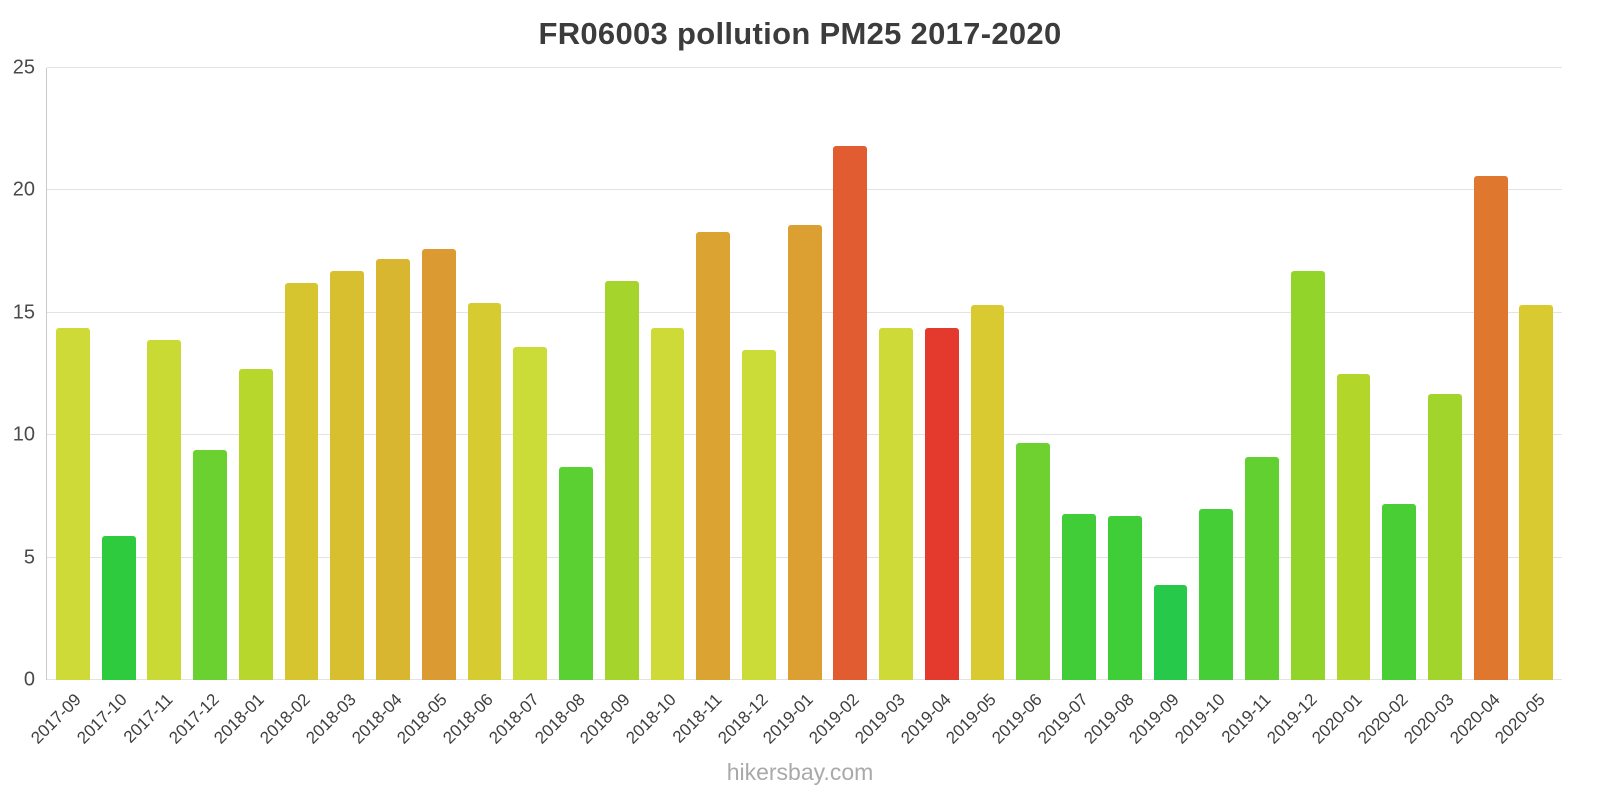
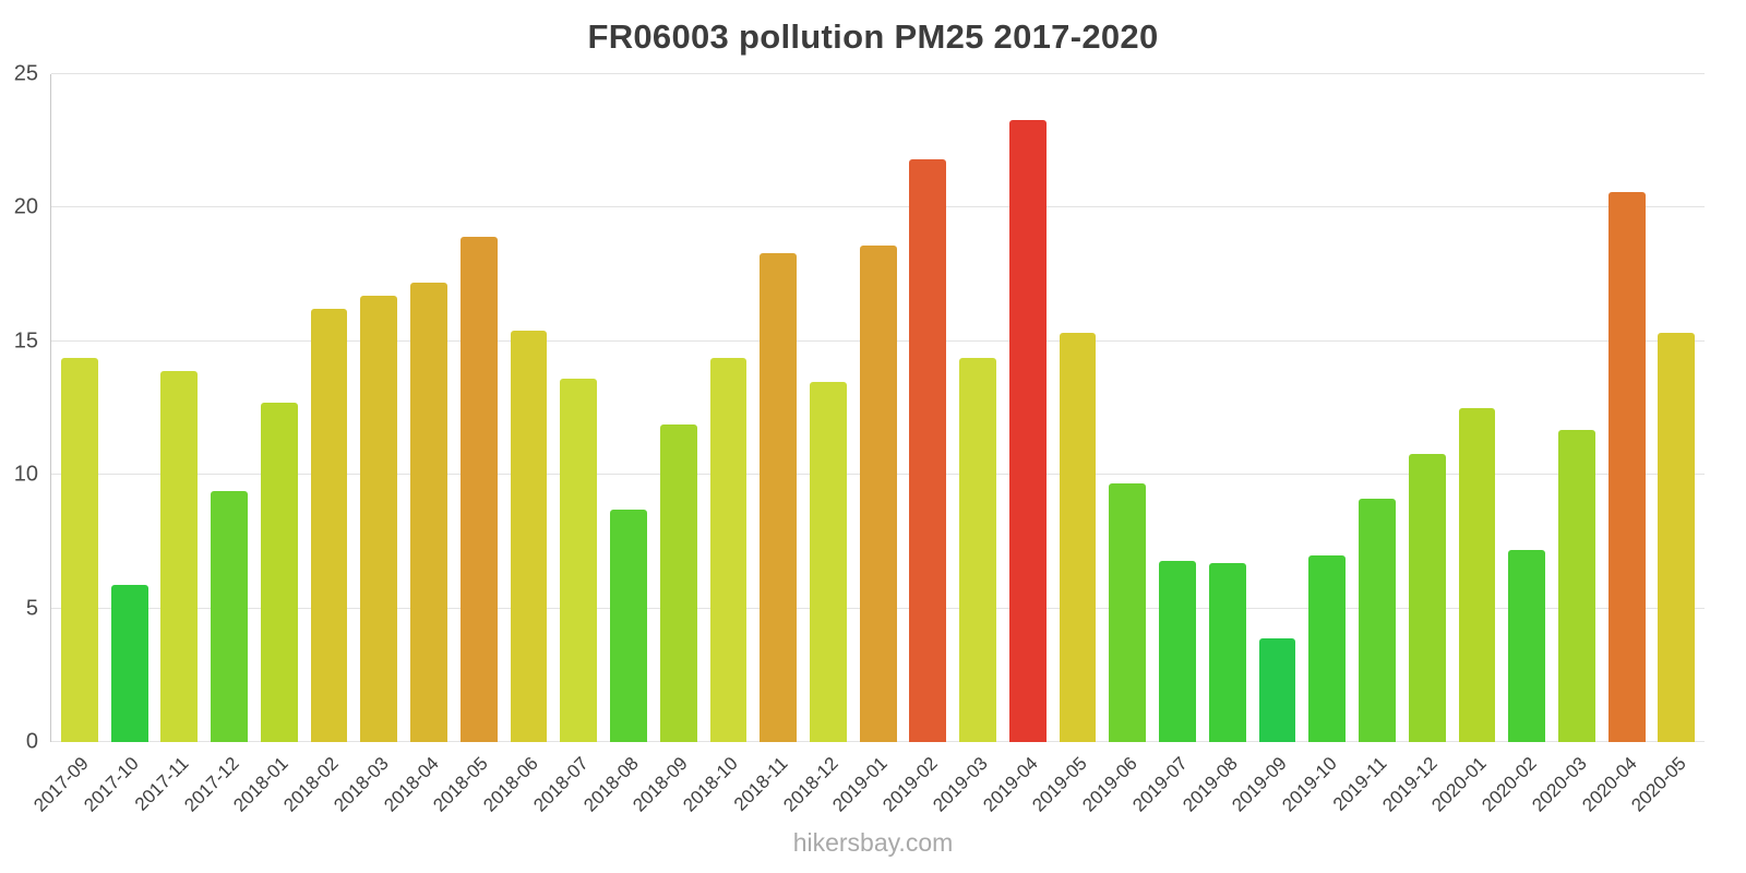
2018-05: 17.6 -> 18.9
2018-09: 16.3 -> 11.9
2019-04: 14.4 -> 23.3
2019-12: 16.7 -> 10.8
